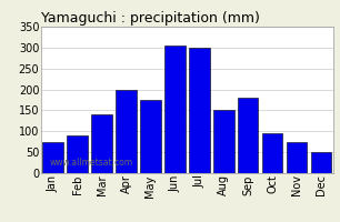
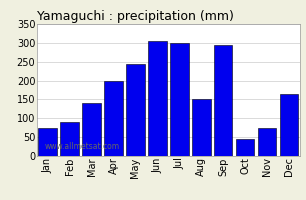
May: 175 -> 245
Sep: 180 -> 295
Oct: 95 -> 45
Dec: 50 -> 165
